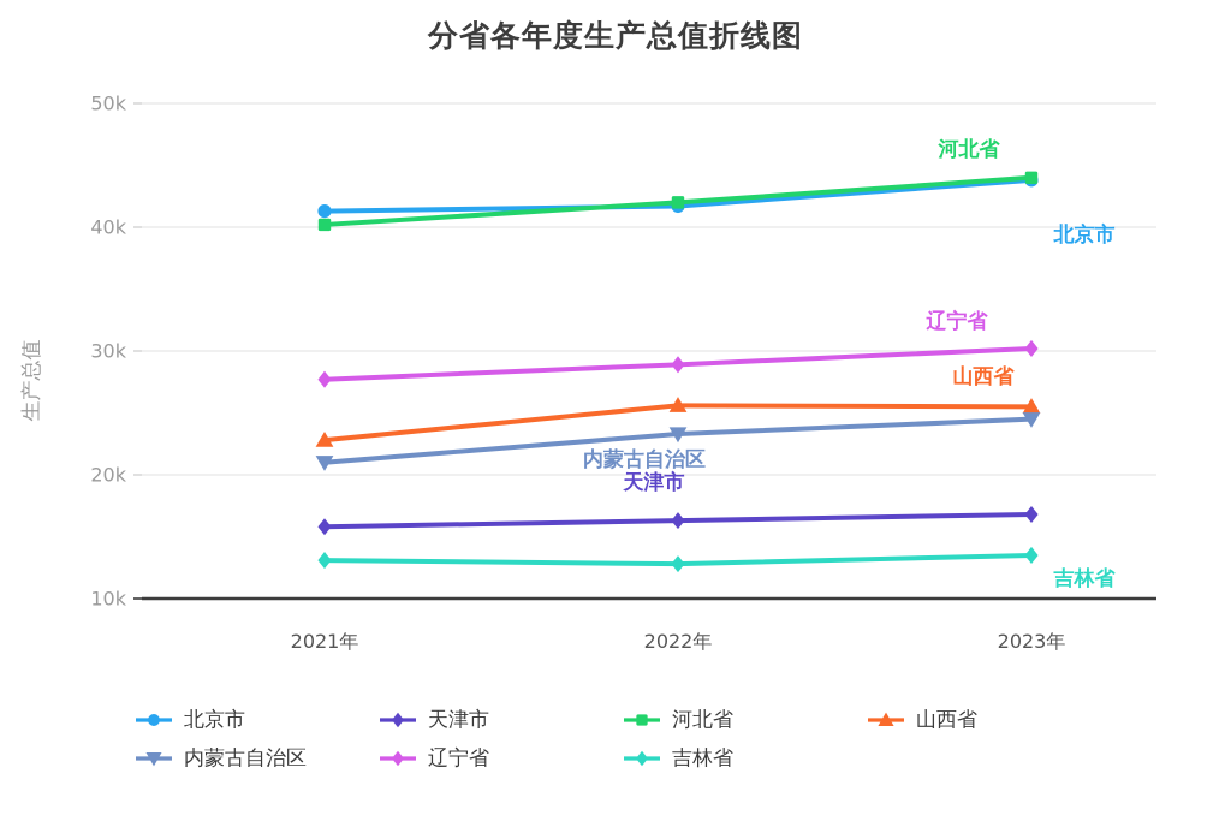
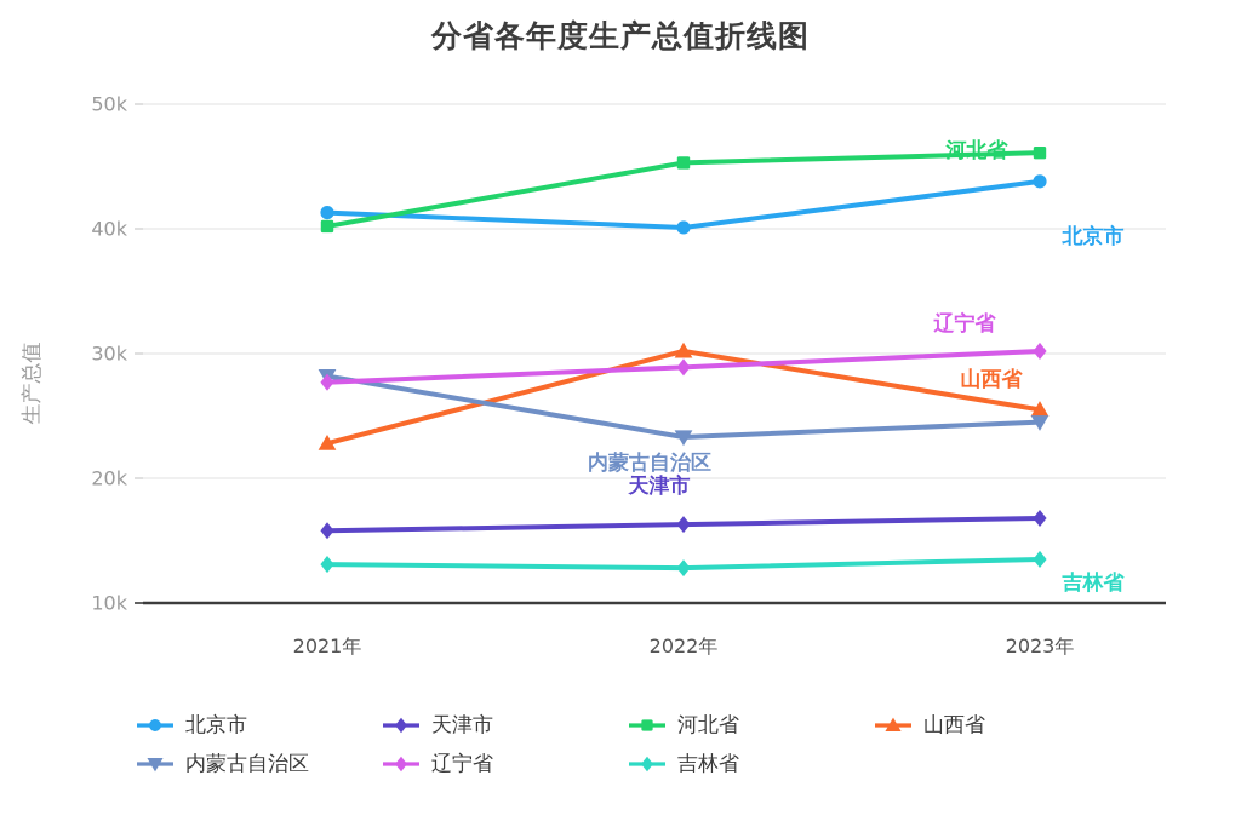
内蒙古自治区/2021年: 21.0k -> 28.2k
北京市/2022年: 41.7k -> 40.1k
河北省/2022年: 42.0k -> 45.3k
山西省/2022年: 25.6k -> 30.2k
河北省/2023年: 44.0k -> 46.1k
